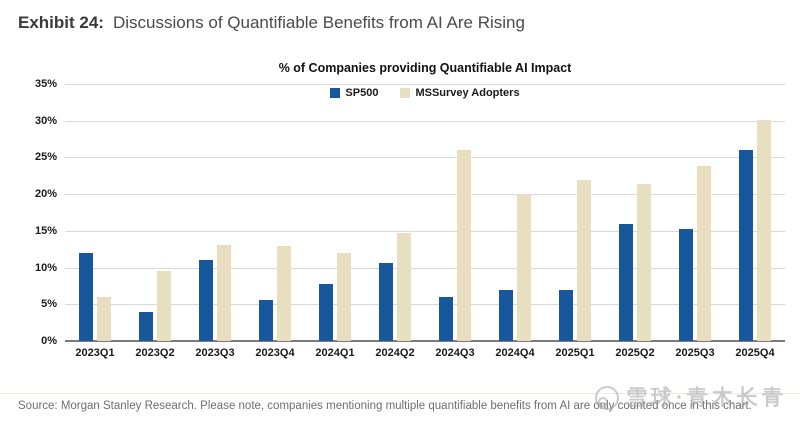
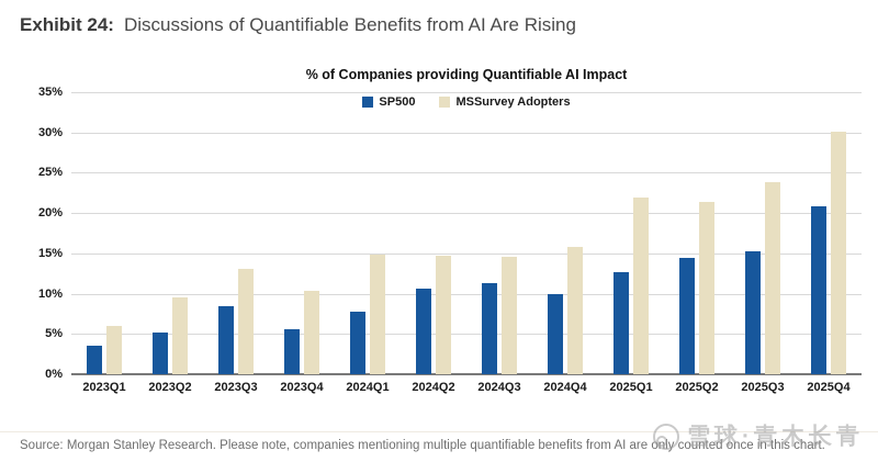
SP500/2023Q1: 12% -> 4%
SP500/2023Q2: 4% -> 5%
SP500/2023Q3: 11% -> 8%
MSSurvey Adopters/2023Q4: 13% -> 10%
MSSurvey Adopters/2024Q1: 12% -> 15%
SP500/2024Q3: 6% -> 11%
MSSurvey Adopters/2024Q3: 26% -> 15%
SP500/2024Q4: 7% -> 10%
MSSurvey Adopters/2024Q4: 20% -> 16%
SP500/2025Q1: 7% -> 13%
SP500/2025Q2: 16% -> 14%
SP500/2025Q4: 26% -> 21%
